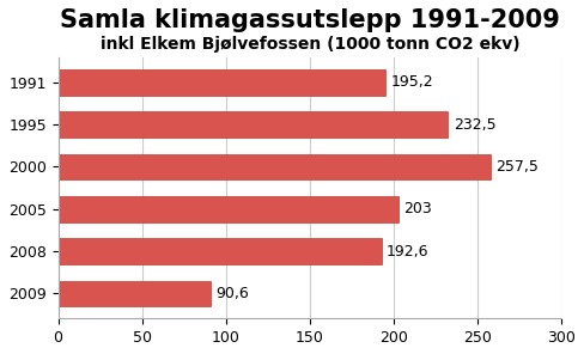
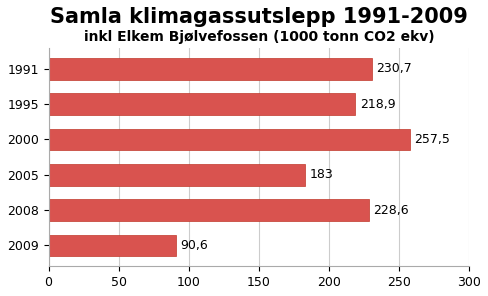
1991: 195,2 -> 230,7
1995: 232,5 -> 218,9
2005: 203 -> 183
2008: 192,6 -> 228,6
